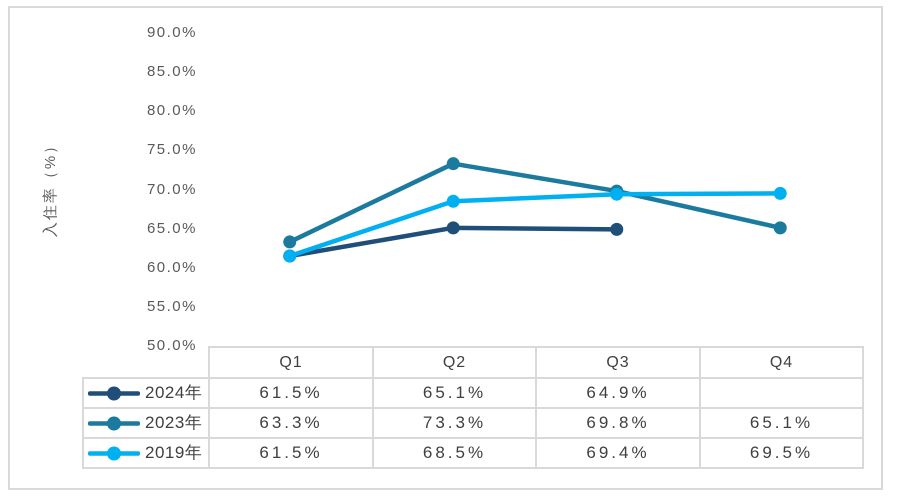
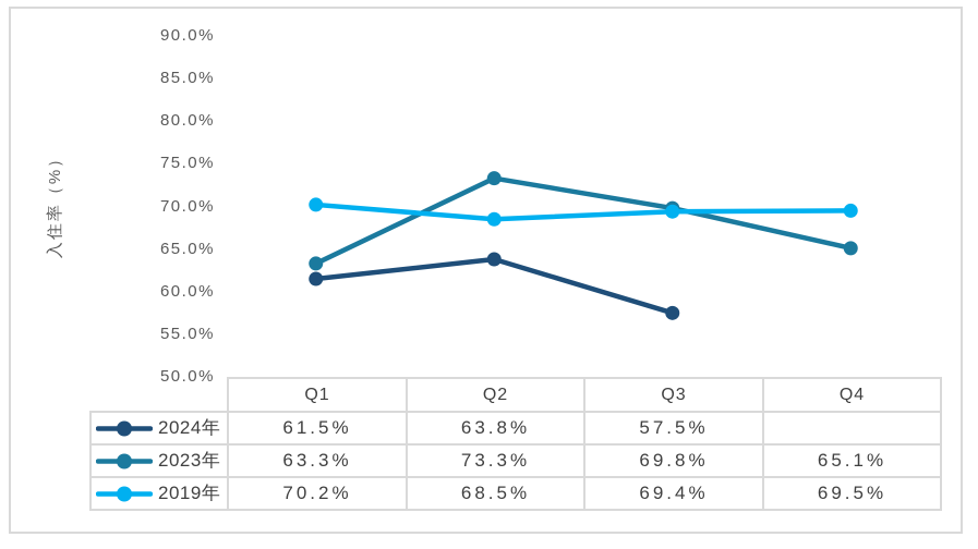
2019年/Q1: 61.5% -> 70.2%
2024年/Q2: 65.1% -> 63.8%
2024年/Q3: 64.9% -> 57.5%
